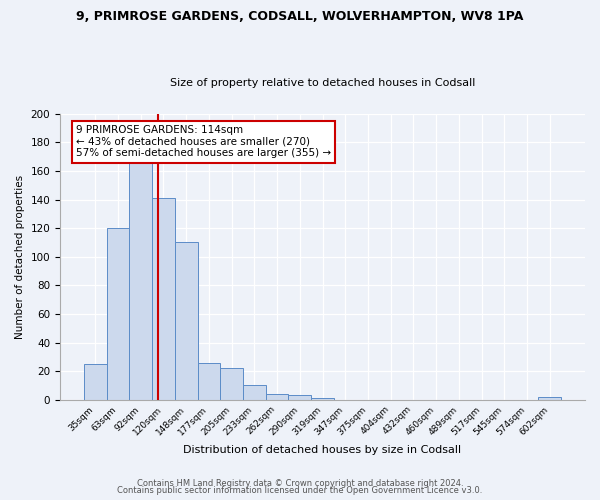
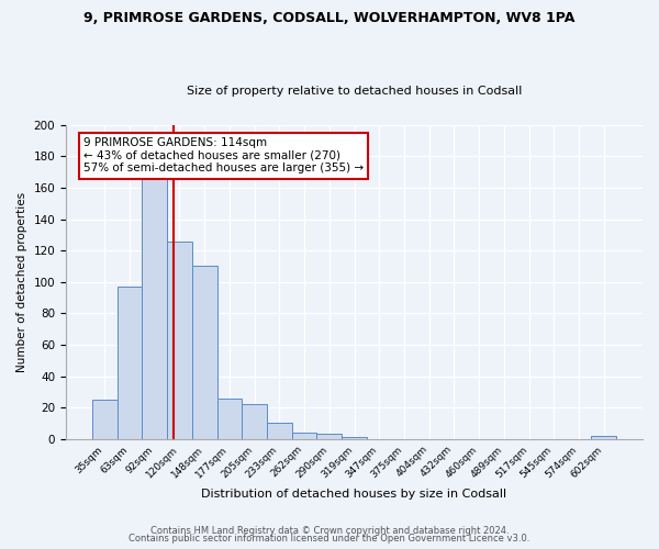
63sqm: 120 -> 97
120sqm: 141 -> 126
